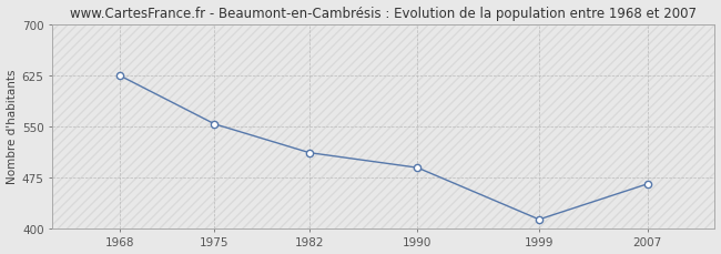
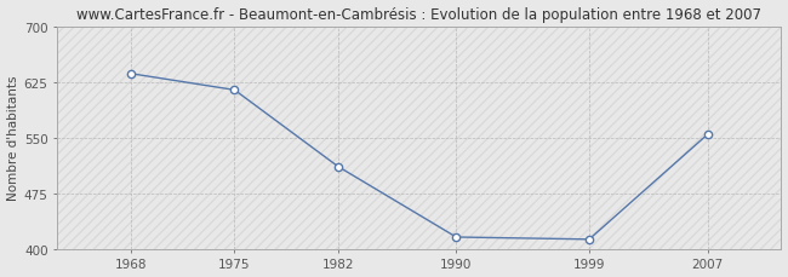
1968: 624 -> 636
1975: 553 -> 614
1990: 489 -> 416
2007: 465 -> 554
